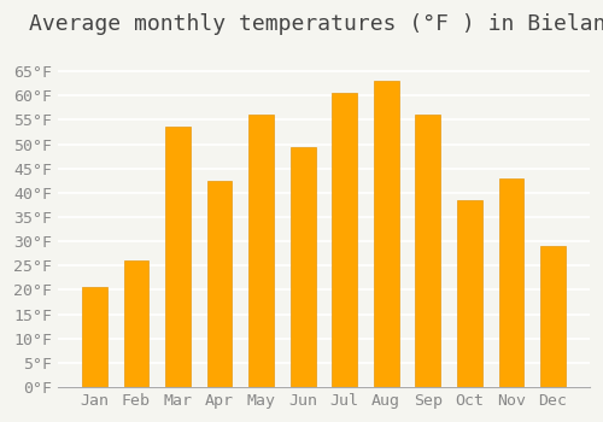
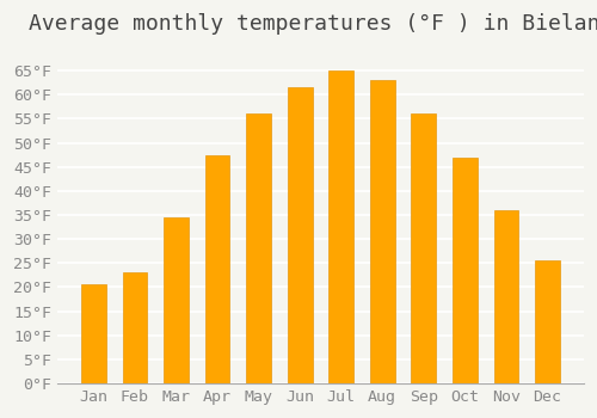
Feb: 26.0°F -> 23.0°F
Mar: 53.5°F -> 34.5°F
Apr: 42.5°F -> 47.5°F
Jun: 49.5°F -> 61.5°F
Jul: 60.5°F -> 65.0°F
Oct: 38.5°F -> 47.0°F
Nov: 43.0°F -> 36.0°F
Dec: 29.0°F -> 25.5°F
